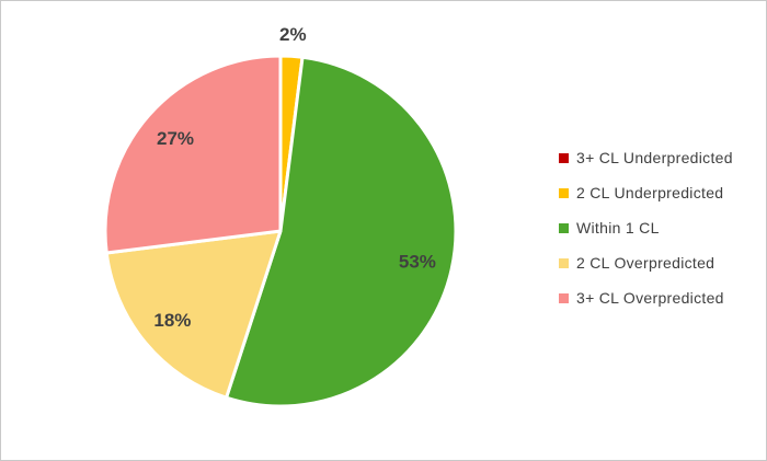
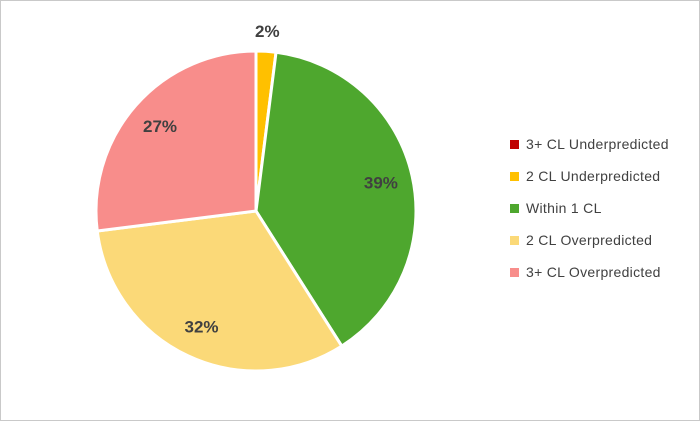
Within 1 CL: 53% -> 39%
2 CL Overpredicted: 18% -> 32%
